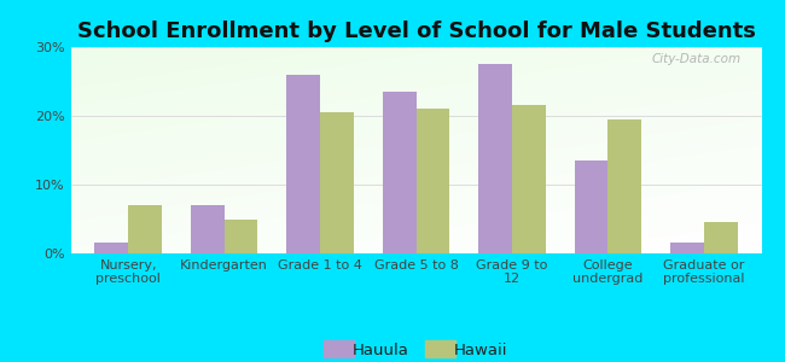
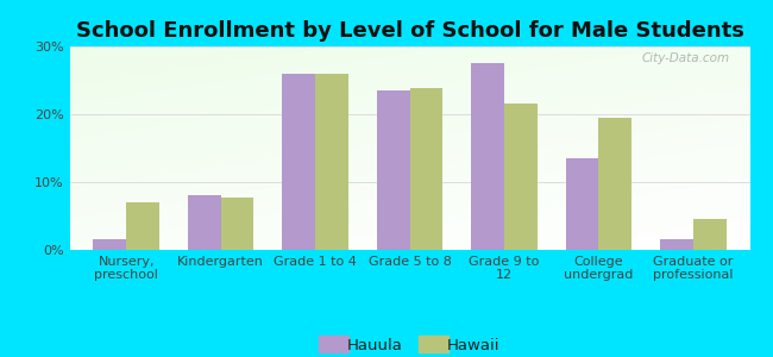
Hauula/Kindergarten: 7.0% -> 8.0%
Hawaii/Kindergarten: 5.0% -> 7.8%
Hawaii/Grade 1 to 4: 20.5% -> 26.0%
Hawaii/Grade 5 to 8: 21.0% -> 23.8%
